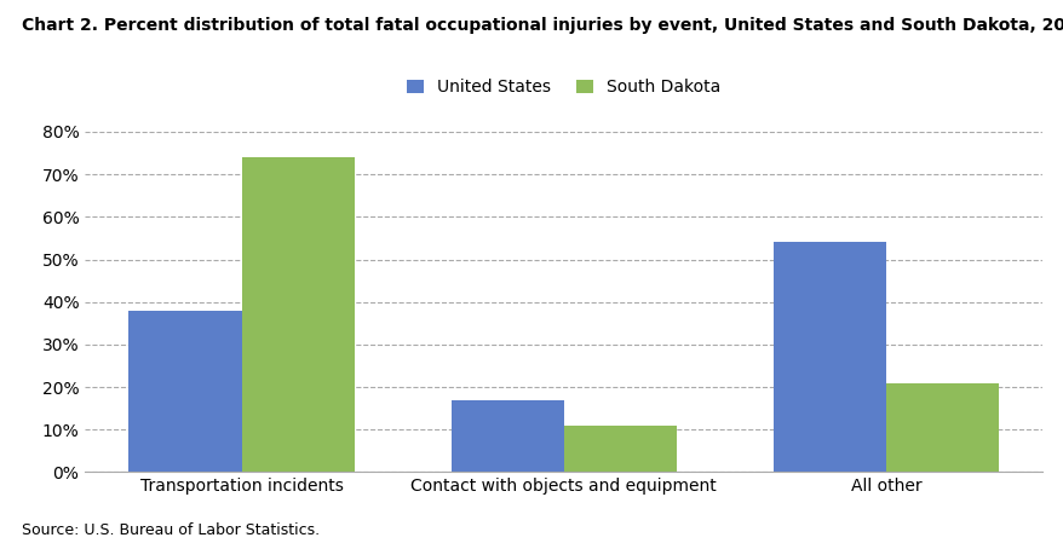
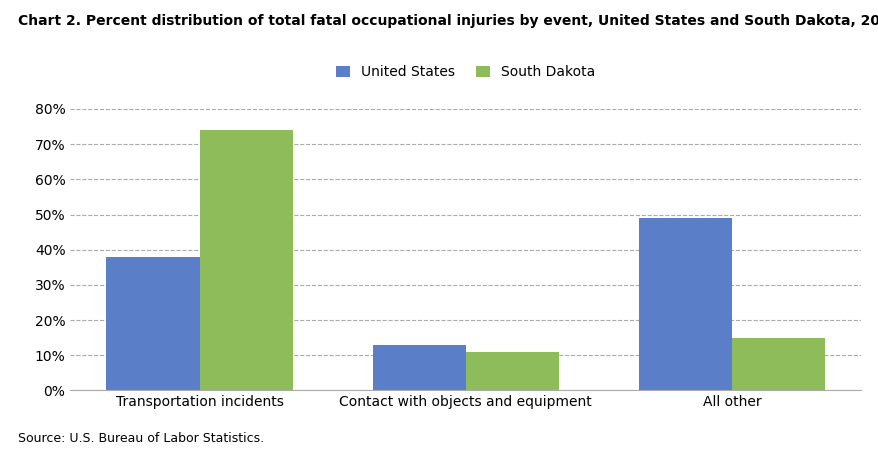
United States/Contact with objects and equipment: 17% -> 13%
United States/All other: 54% -> 49%
South Dakota/All other: 21% -> 15%
